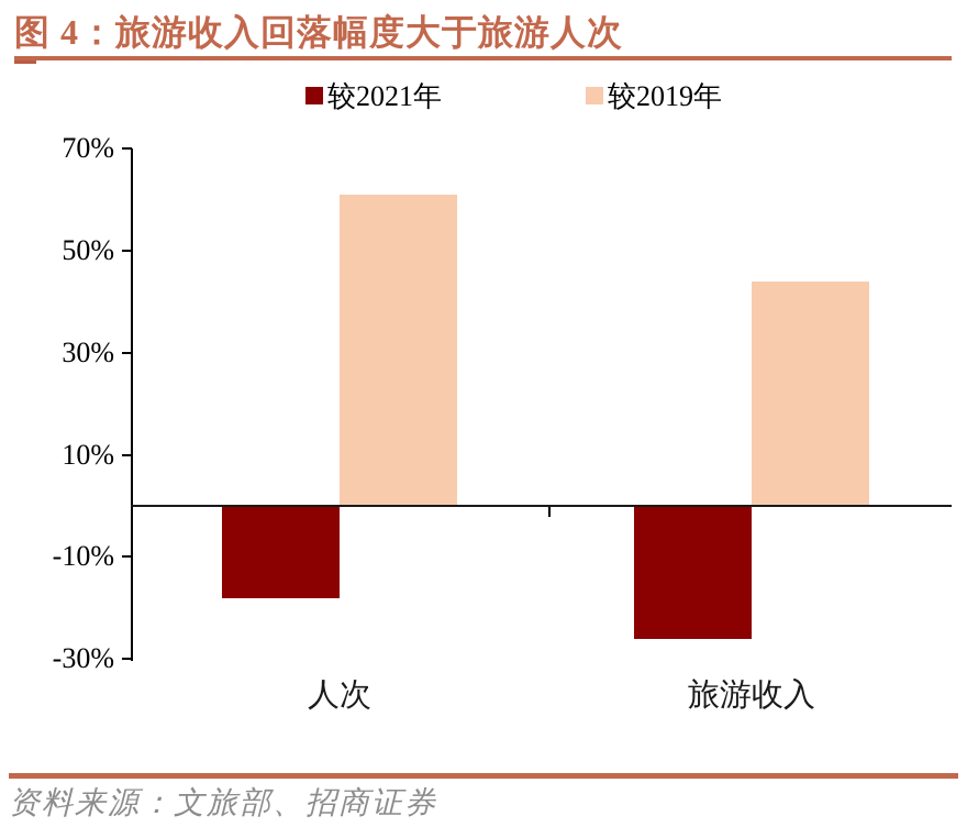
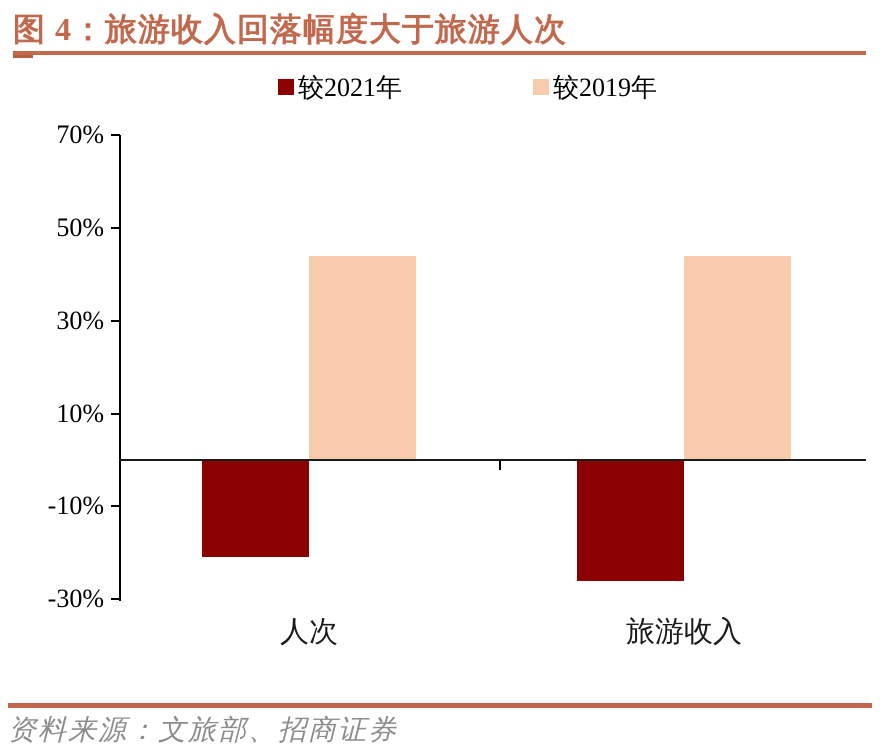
较2021年/人次: -18% -> -21%
较2019年/人次: 61% -> 44%
